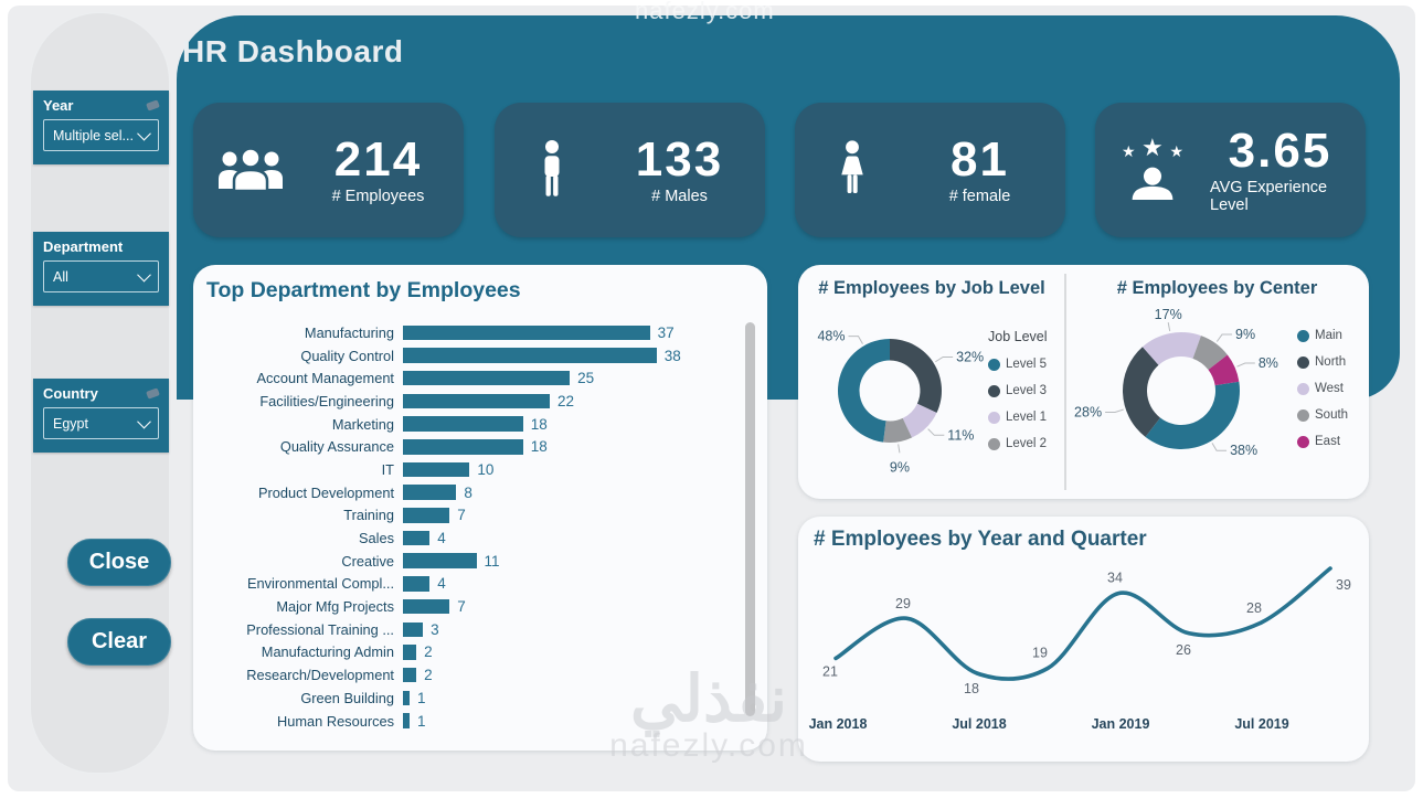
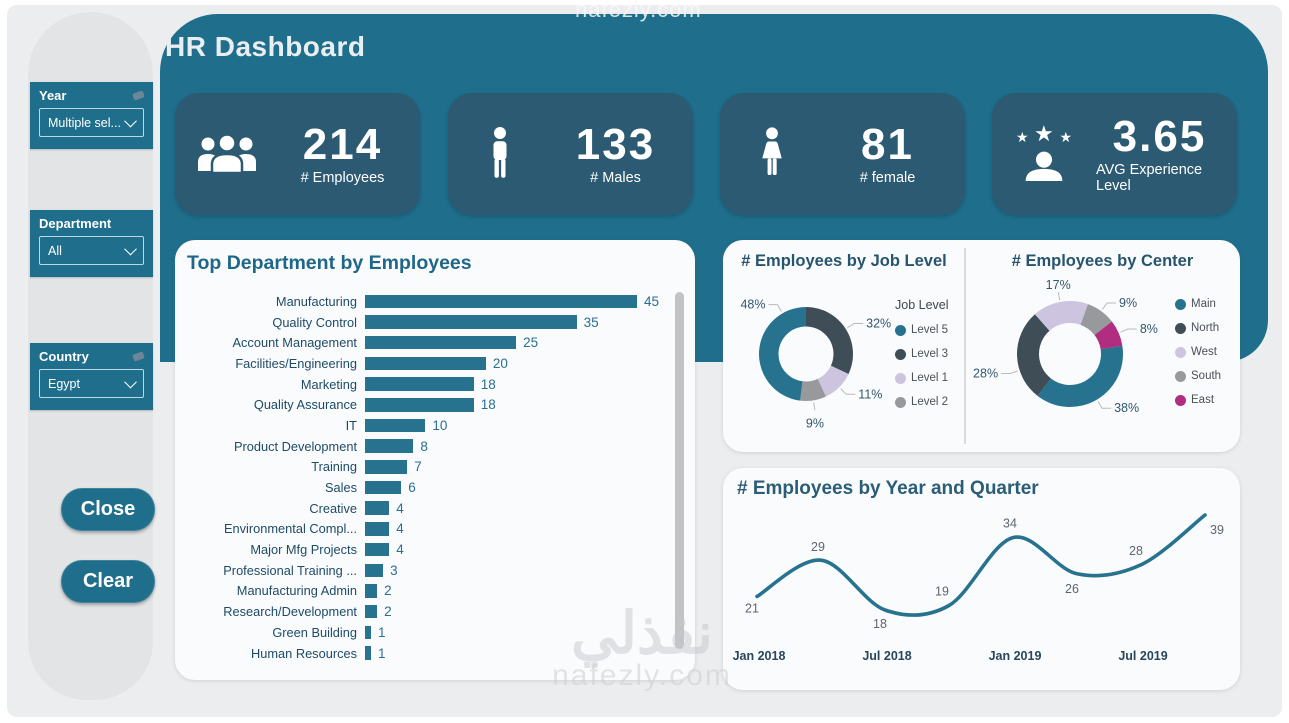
Top Department by Employees/Manufacturing: 37 -> 45
Top Department by Employees/Quality Control: 38 -> 35
Top Department by Employees/Facilities/Engineering: 22 -> 20
Top Department by Employees/Sales: 4 -> 6
Top Department by Employees/Creative: 11 -> 4
Top Department by Employees/Major Mfg Projects: 7 -> 4
